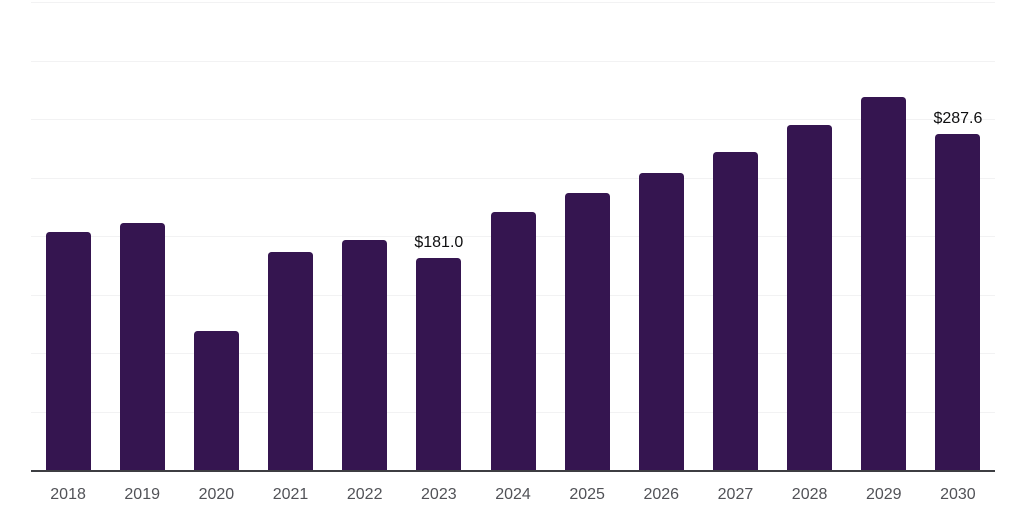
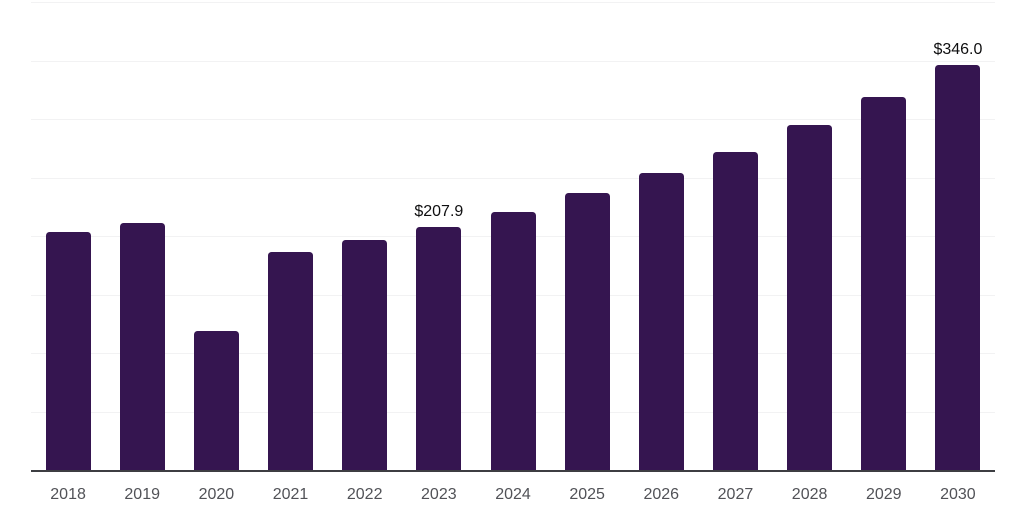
2023: $181.0 -> $207.9
2030: $287.6 -> $346.0
